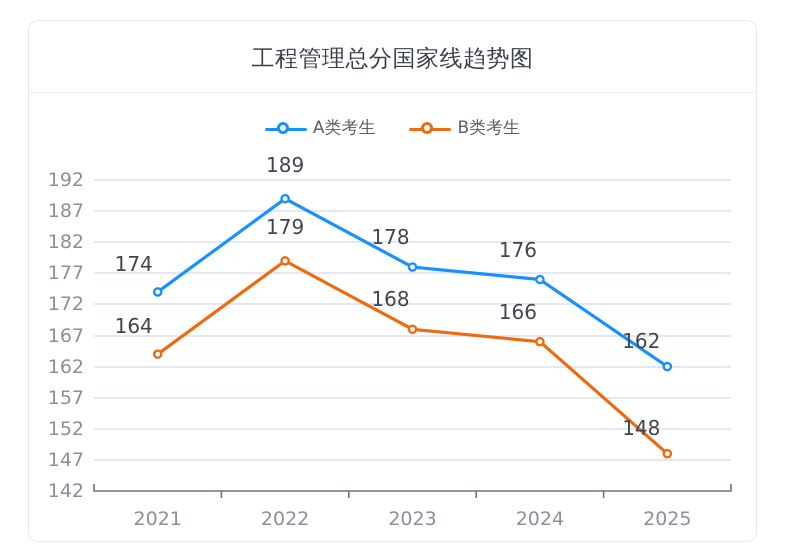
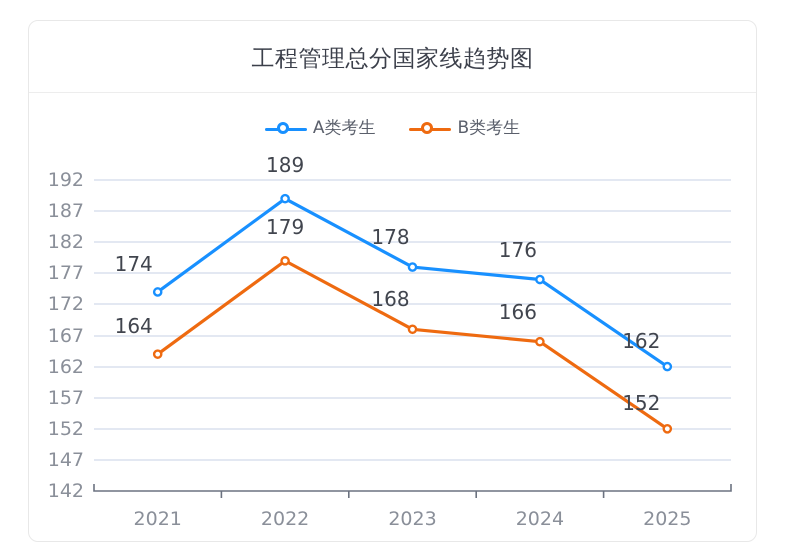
B类考生/2025: 148 -> 152
